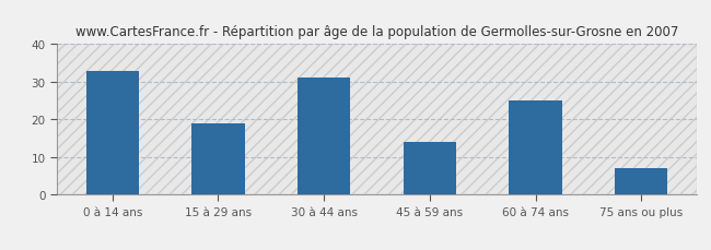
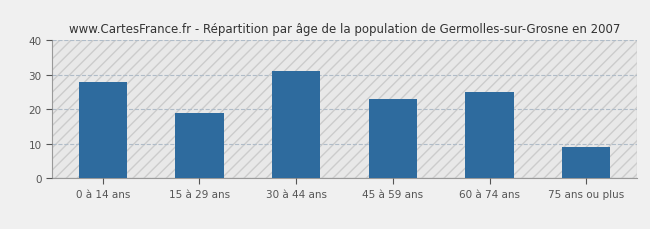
0 à 14 ans: 33 -> 28
45 à 59 ans: 14 -> 23
75 ans ou plus: 7 -> 9
